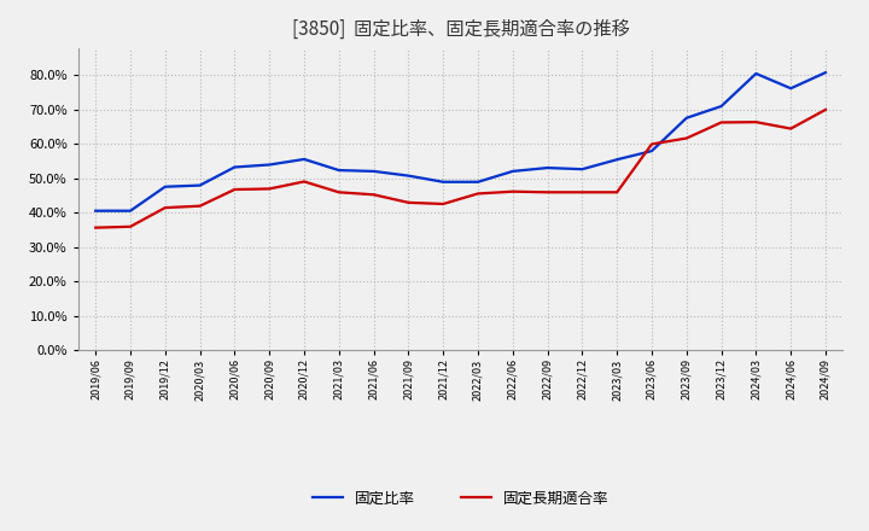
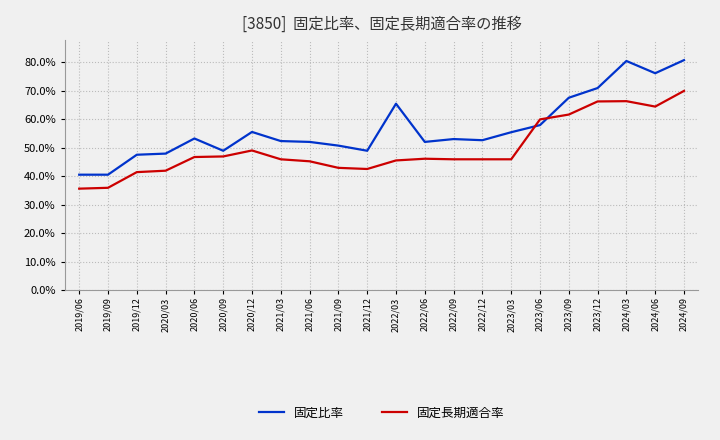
固定比率/2020/09: 54.0% -> 49.0%
固定比率/2022/03: 49.0% -> 65.5%
